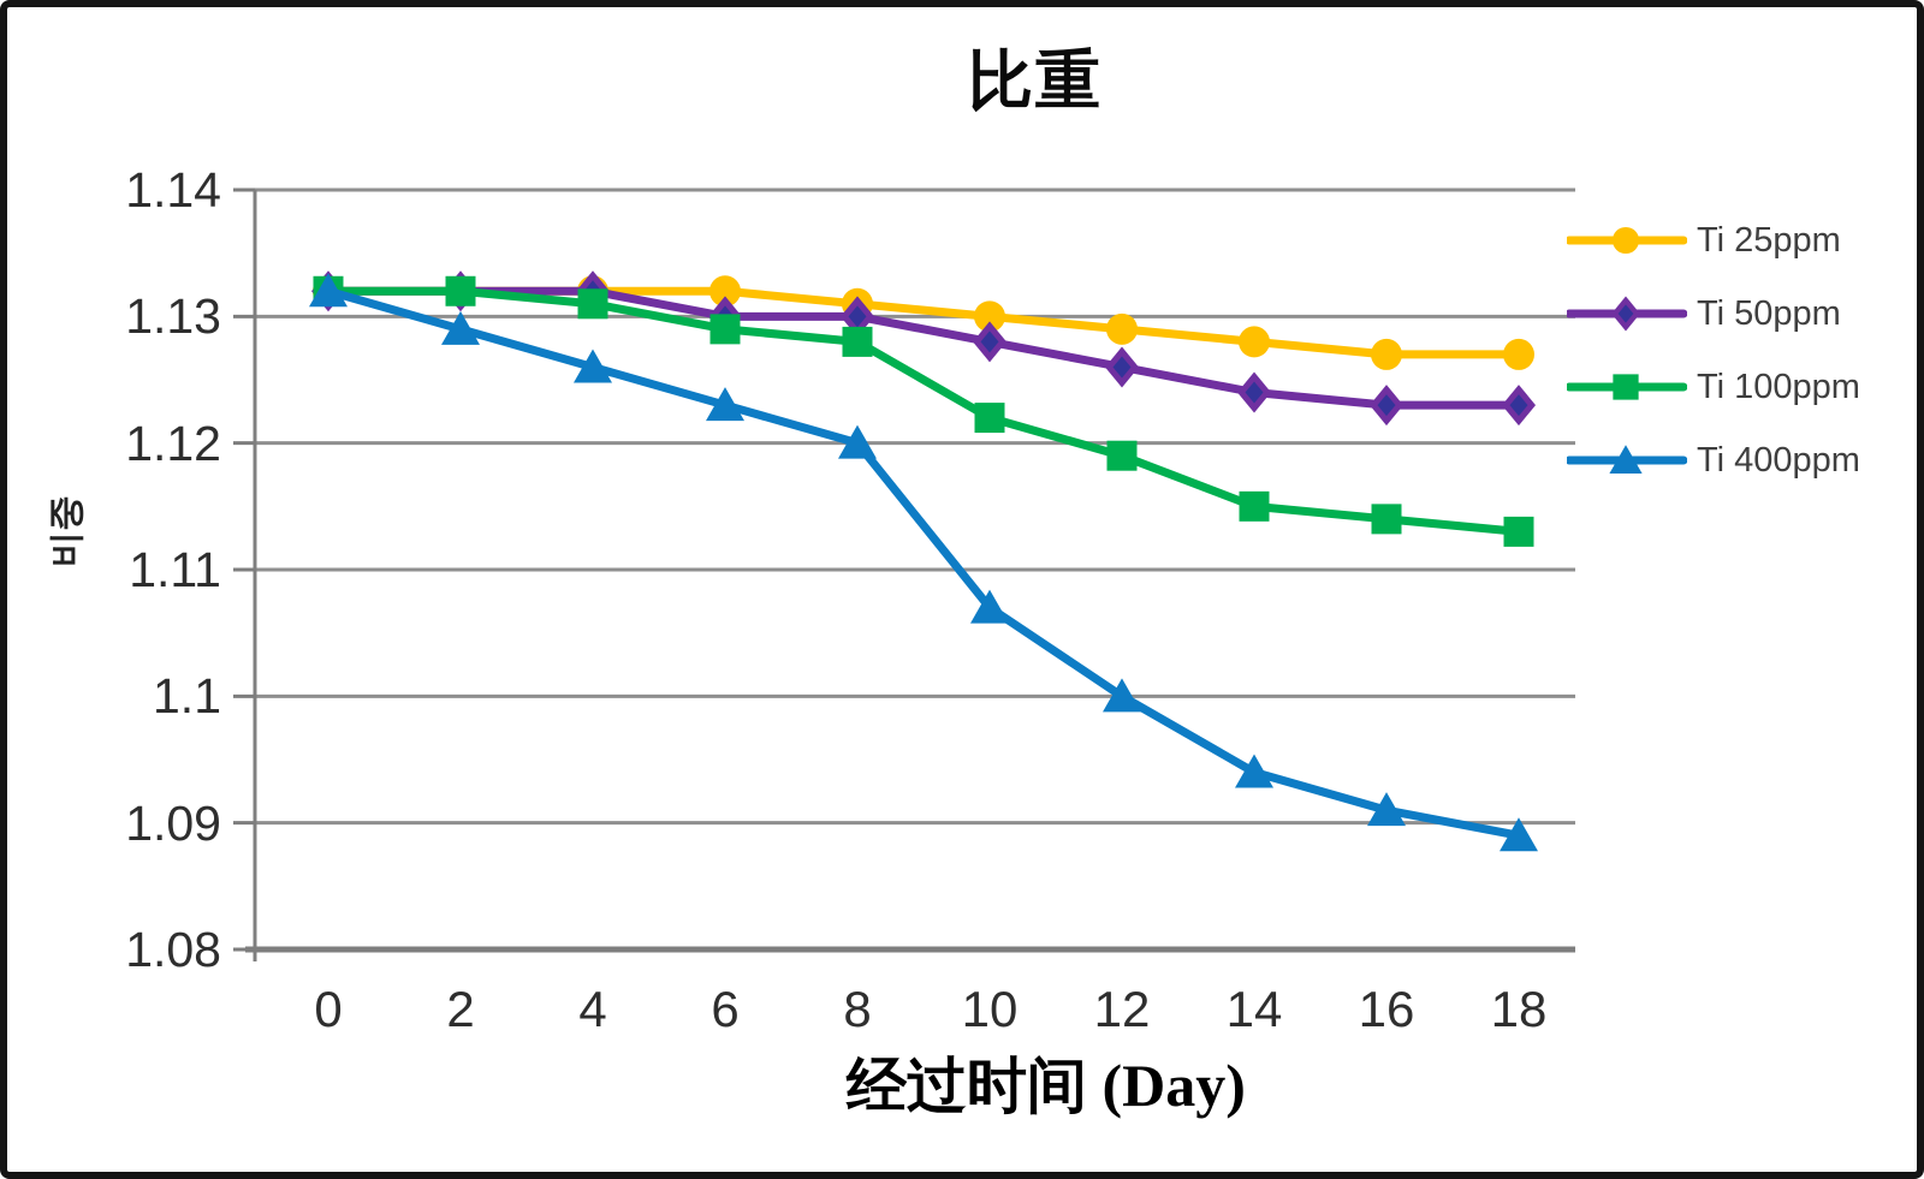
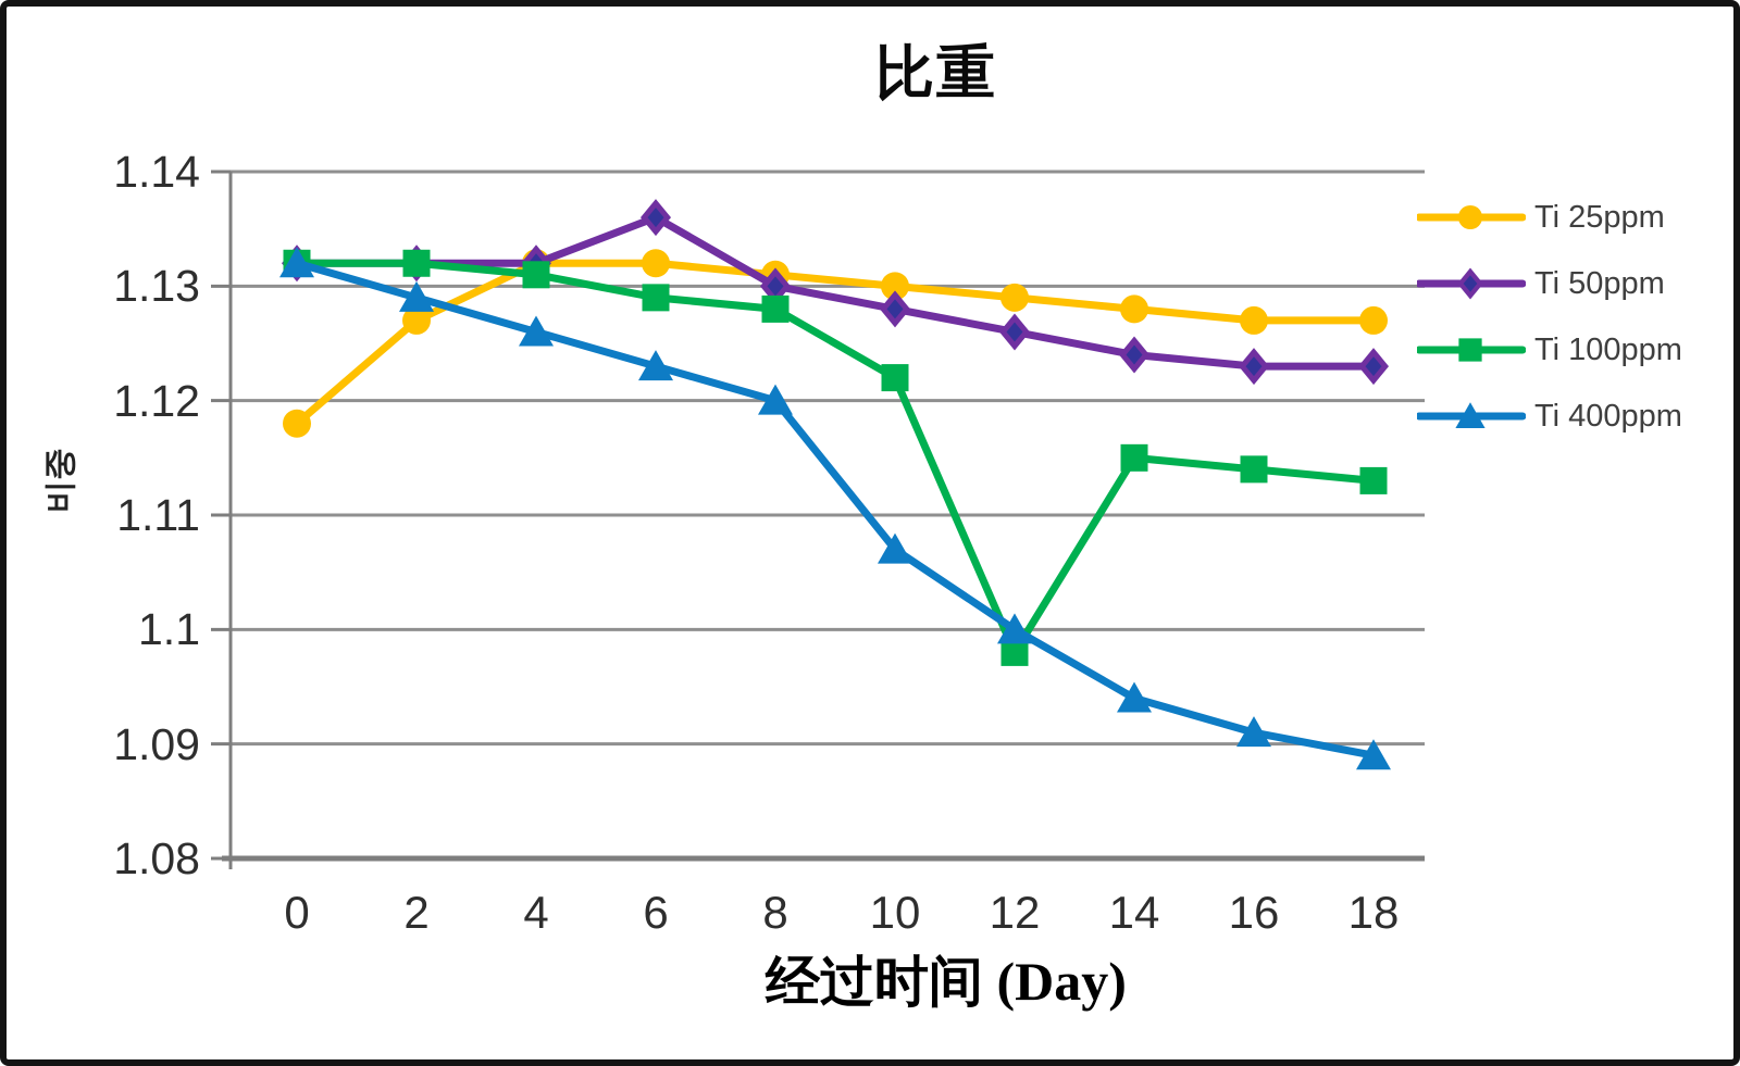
Ti 25ppm/0: 1.132 -> 1.118
Ti 25ppm/2: 1.132 -> 1.127
Ti 50ppm/6: 1.130 -> 1.136
Ti 100ppm/12: 1.119 -> 1.098
